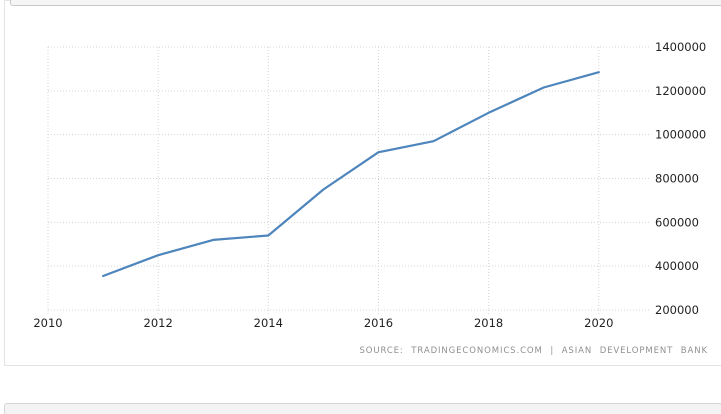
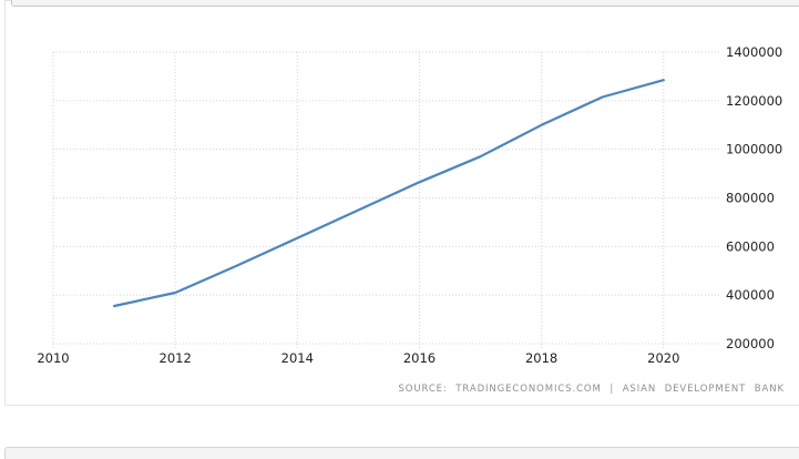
2012: 450000 -> 410000
2014: 540000 -> 640000
2016: 920000 -> 860000
